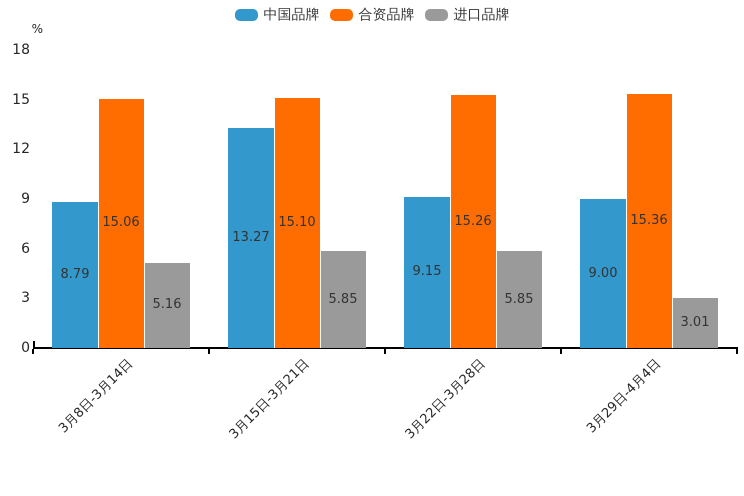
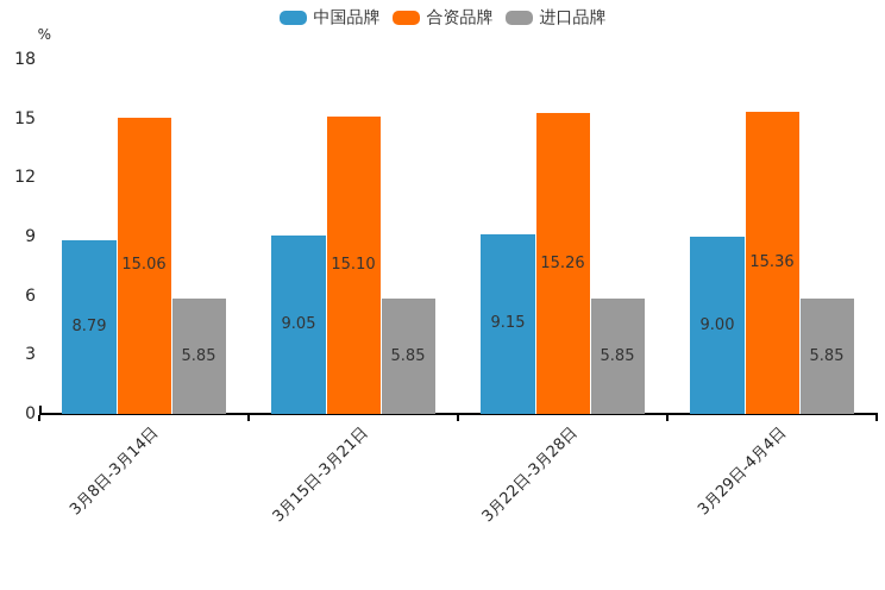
进口品牌/3月8日-3月14日: 5.16 -> 5.85
中国品牌/3月15日-3月21日: 13.27 -> 9.05
进口品牌/3月29日-4月4日: 3.01 -> 5.85
